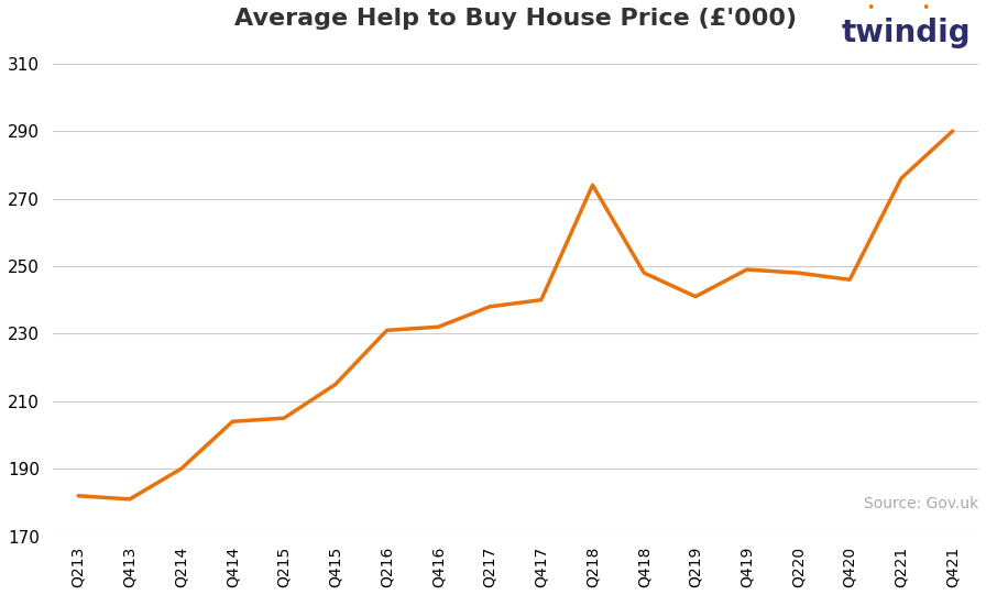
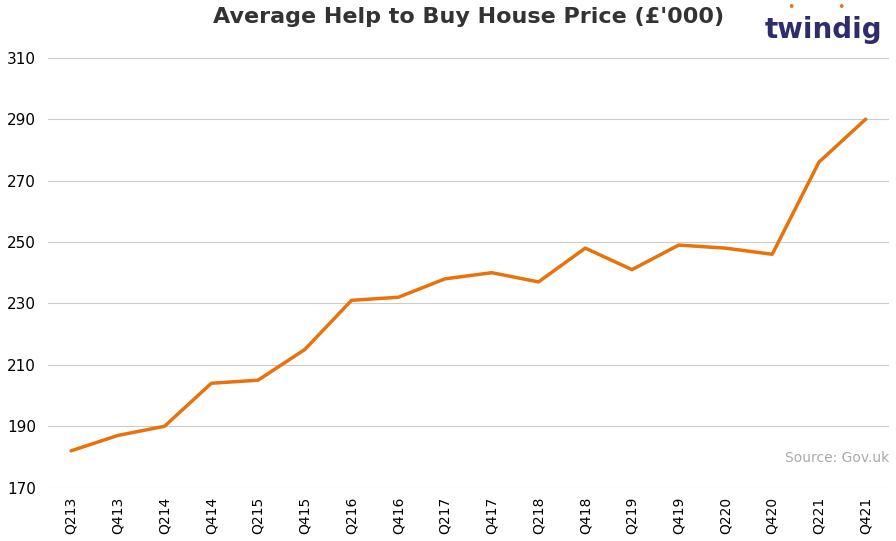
Q413: 181 -> 187
Q218: 274 -> 237
